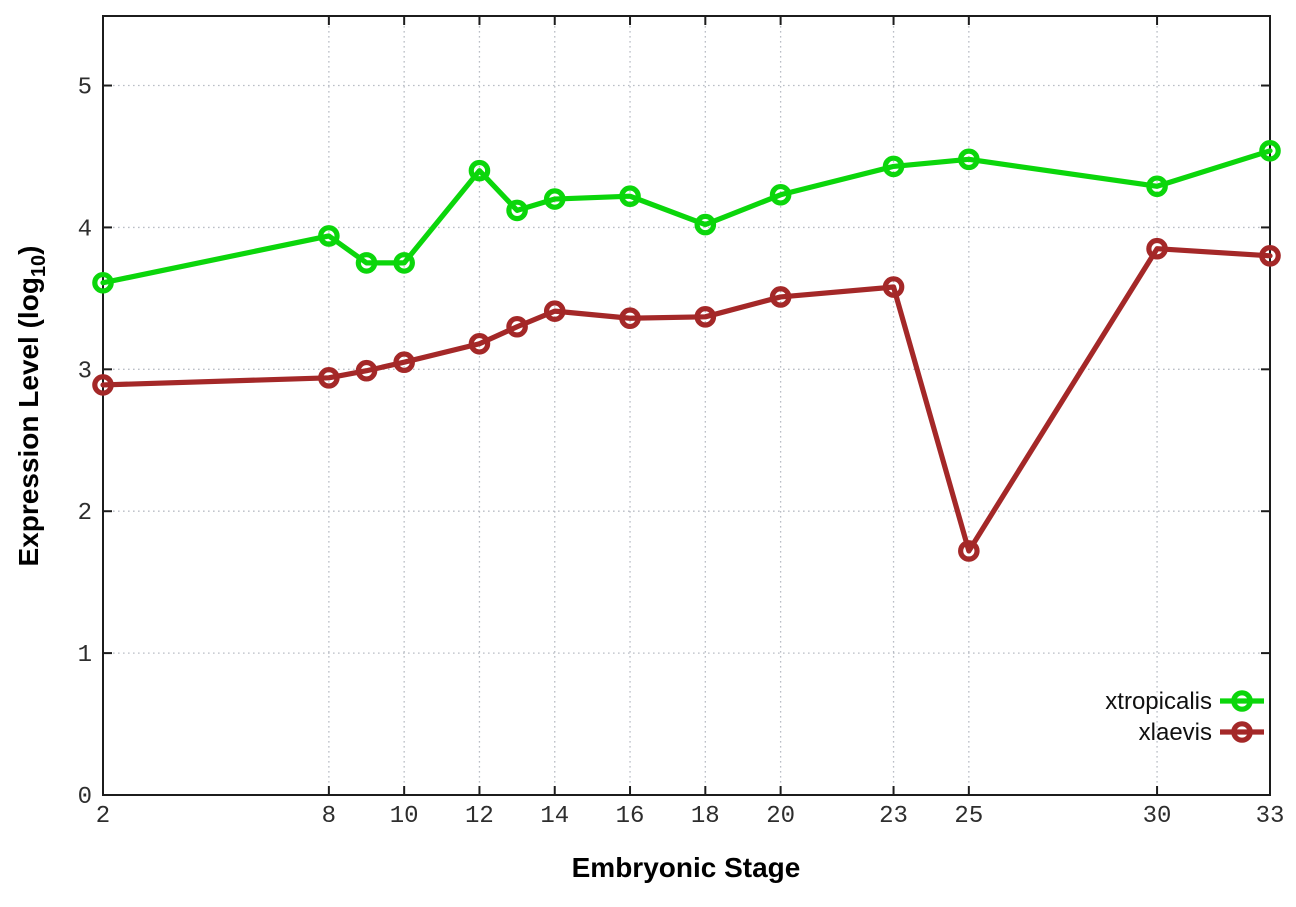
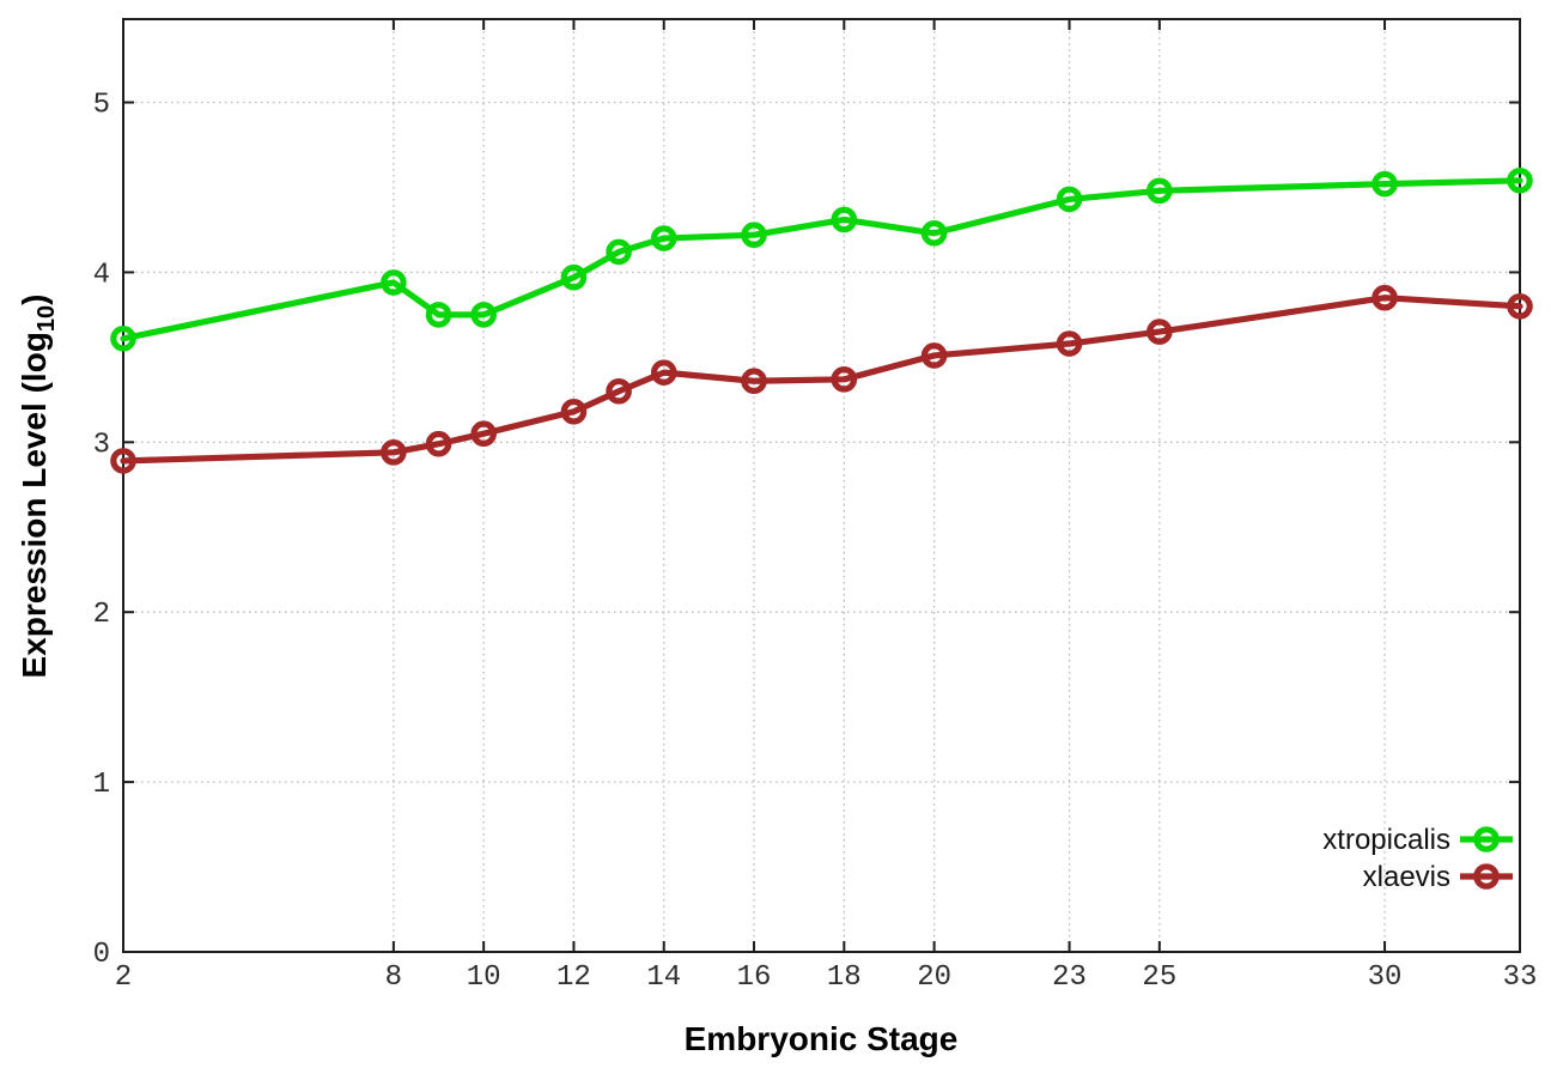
xtropicalis/12: 4.40 -> 3.97
xtropicalis/18: 4.02 -> 4.31
xlaevis/25: 1.72 -> 3.65
xtropicalis/30: 4.29 -> 4.52
